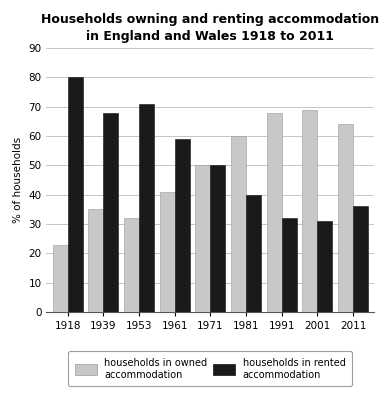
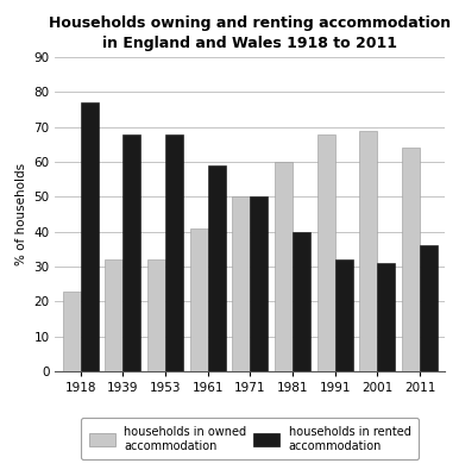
households in rented accommodation/1918: 80 -> 77
households in owned accommodation/1939: 35 -> 32
households in rented accommodation/1953: 71 -> 68
